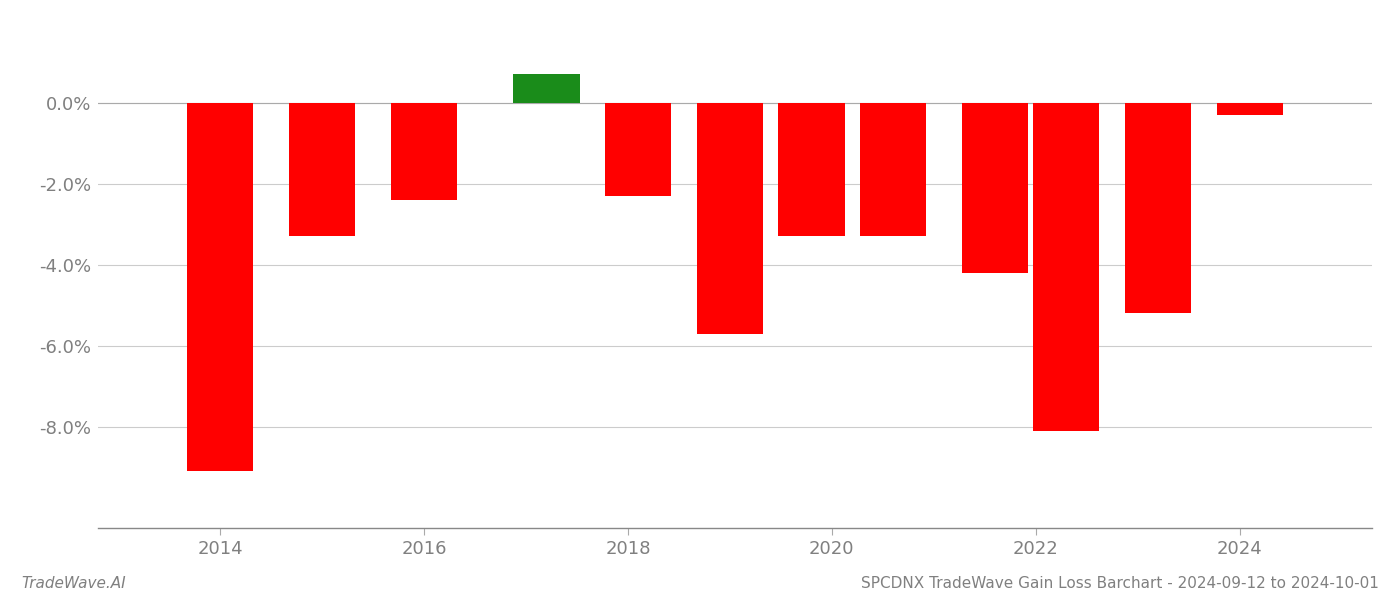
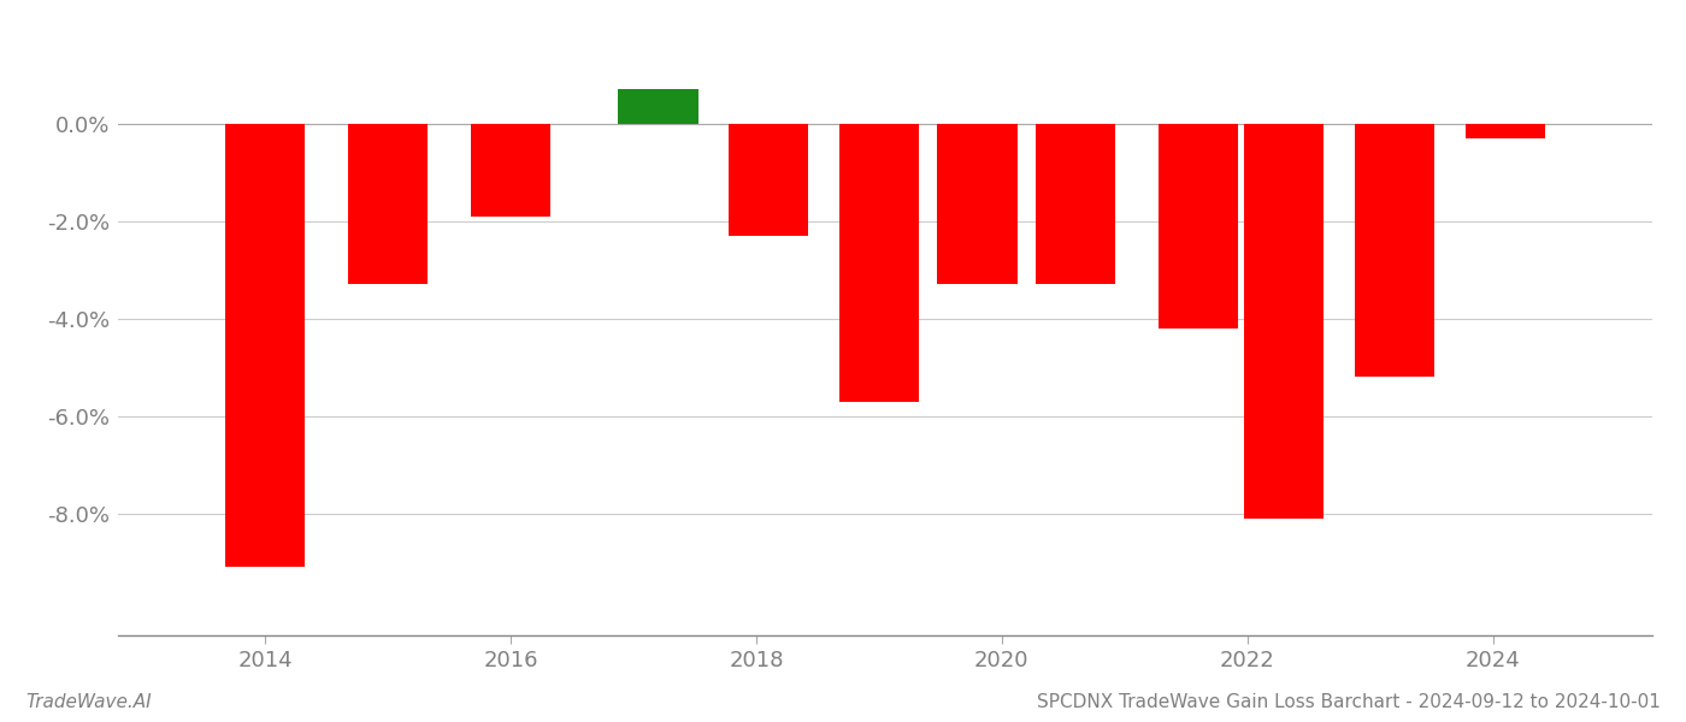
2016: -2.40% -> -1.90%
